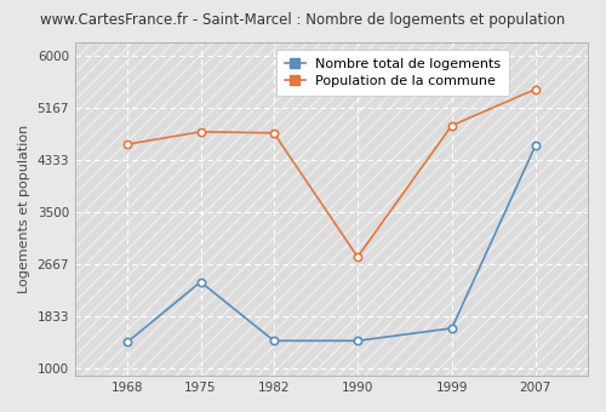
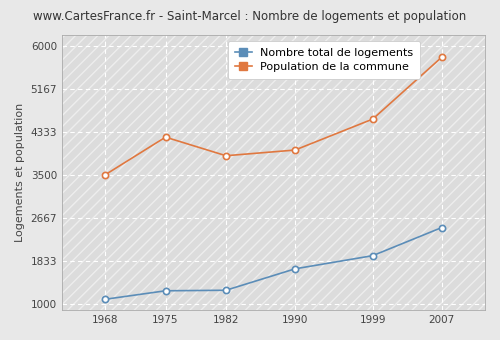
Nombre total de logements/1968: 1420 -> 1090
Population de la commune/1968: 4580 -> 3500
Nombre total de logements/1975: 2380 -> 1260
Population de la commune/1975: 4780 -> 4230
Nombre total de logements/1982: 1440 -> 1260
Population de la commune/1982: 4760 -> 3870
Nombre total de logements/1990: 1440 -> 1680
Population de la commune/1990: 2780 -> 3980
Nombre total de logements/1999: 1640 -> 1940
Population de la commune/1999: 4880 -> 4580
Nombre total de logements/2007: 4560 -> 2480
Population de la commune/2007: 5460 -> 5780
